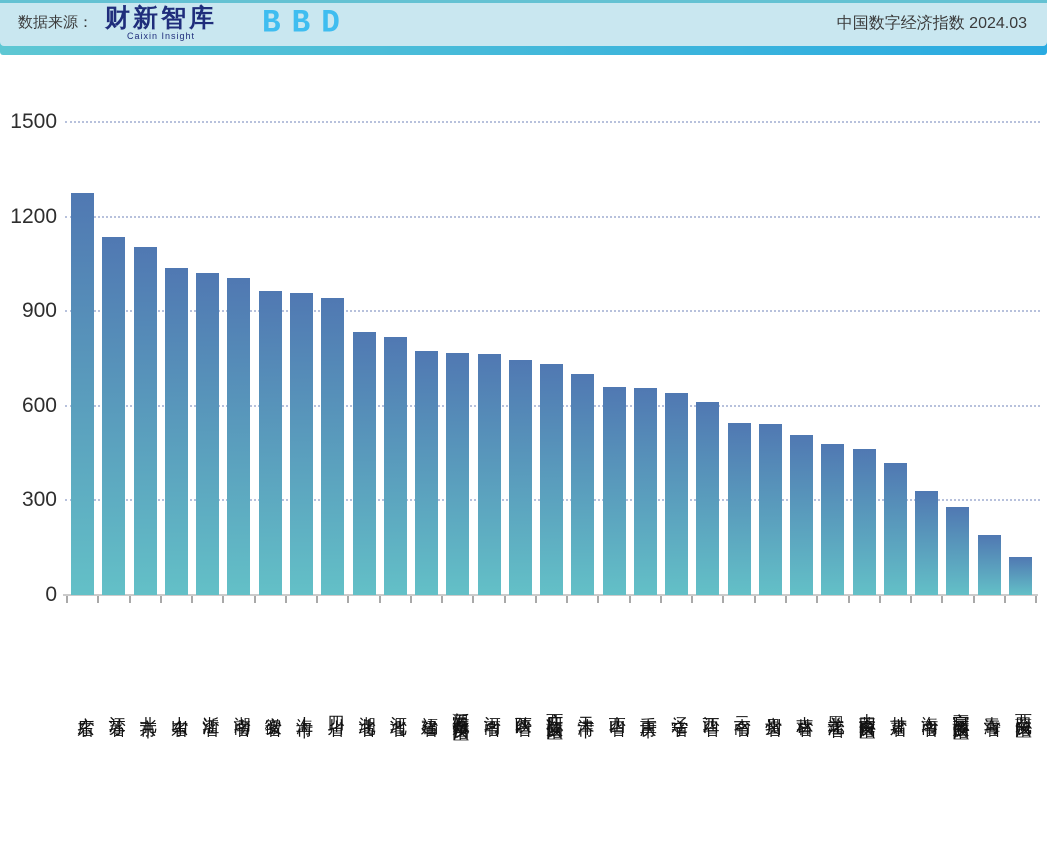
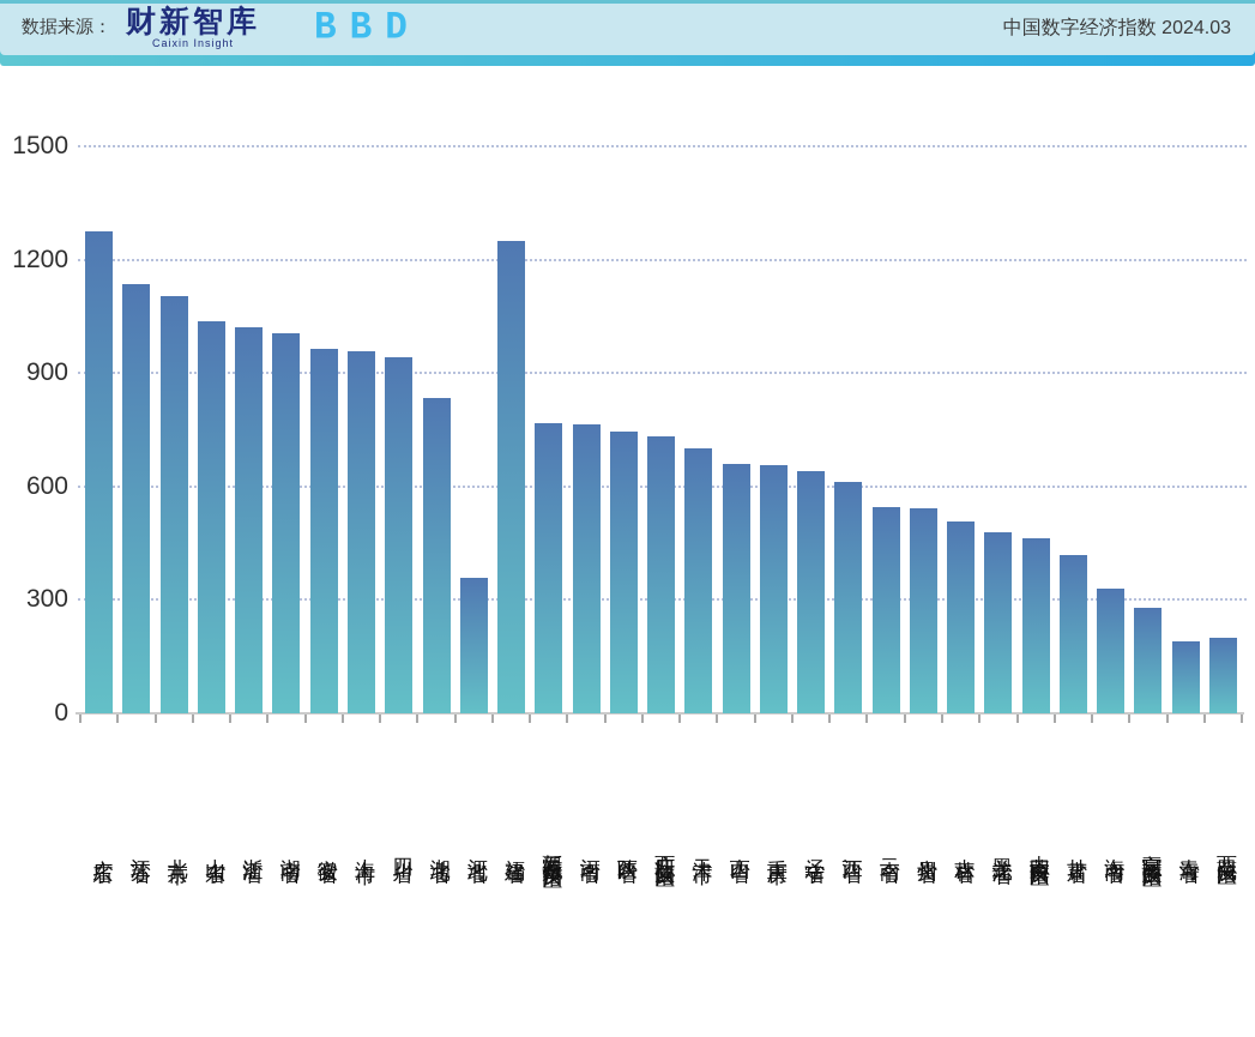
河北省: 820 -> 360
福建省: 770 -> 1250
西藏自治区: 120 -> 200
